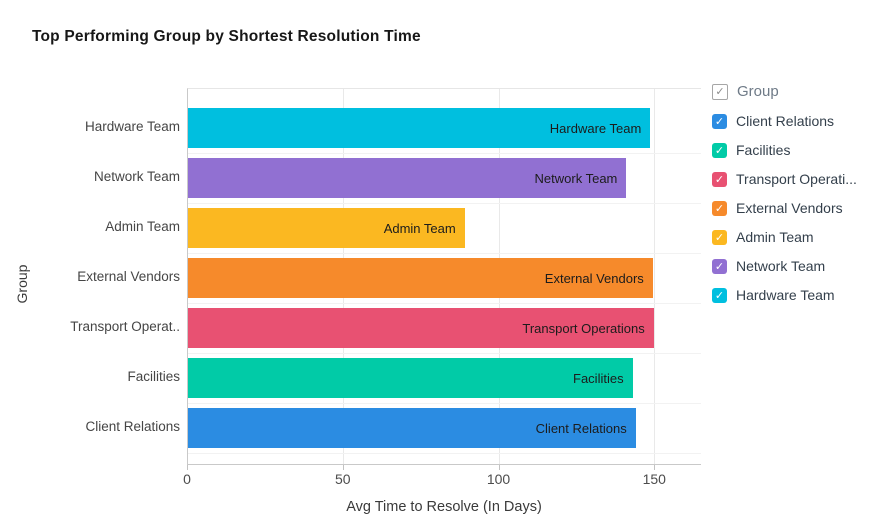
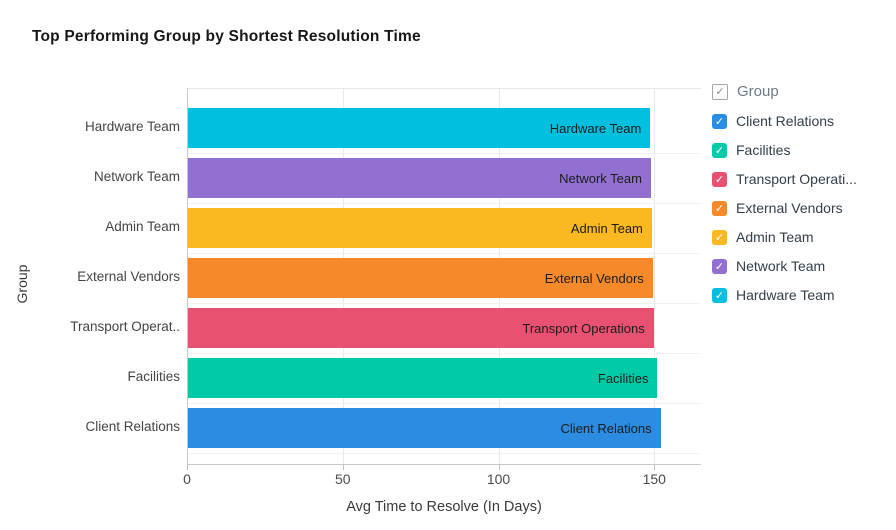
Network Team: 141 -> 149
Admin Team: 89 -> 149
Facilities: 143 -> 151
Client Relations: 144 -> 152
